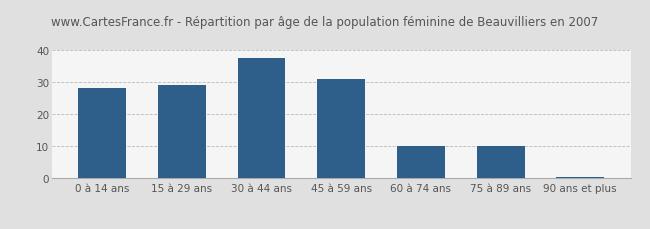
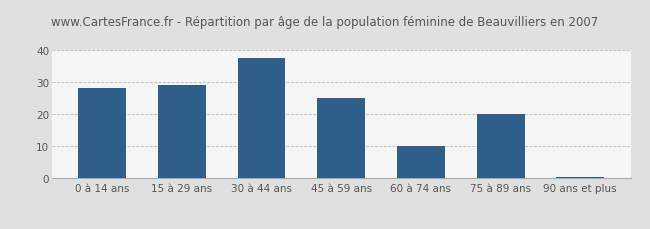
45 à 59 ans: 31.0 -> 25.0
75 à 89 ans: 10.0 -> 20.0
